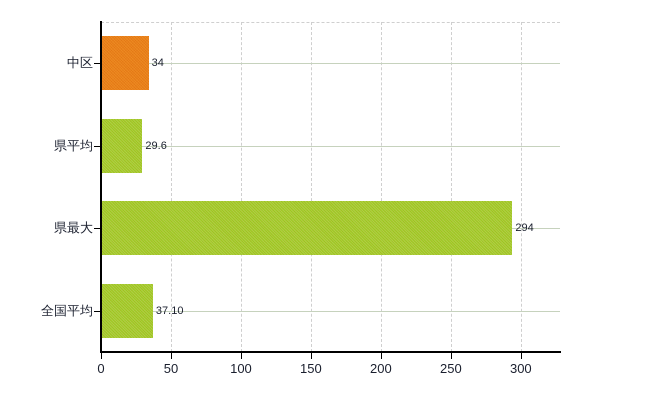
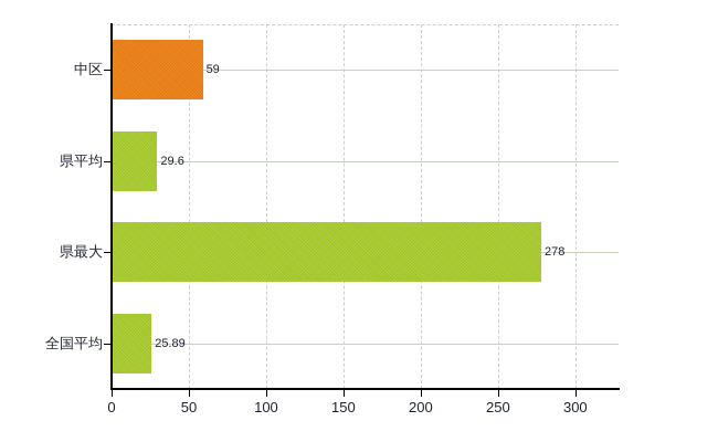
中区: 34 -> 59
県最大: 294 -> 278
全国平均: 37.10 -> 25.89
